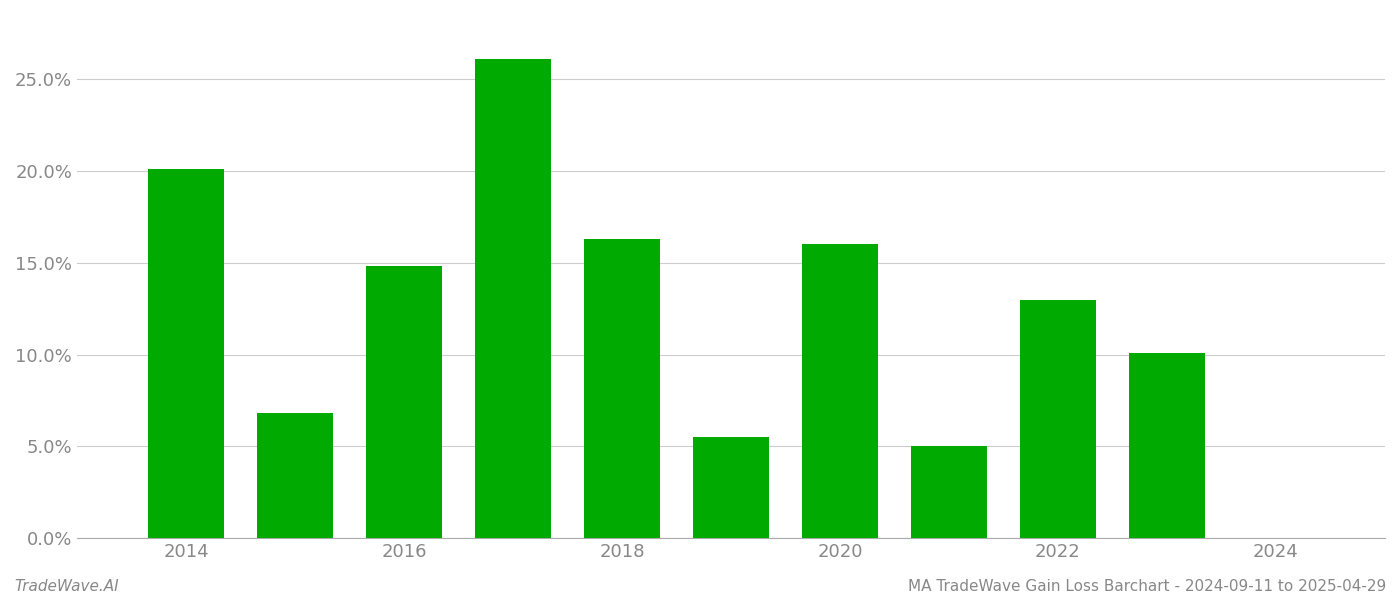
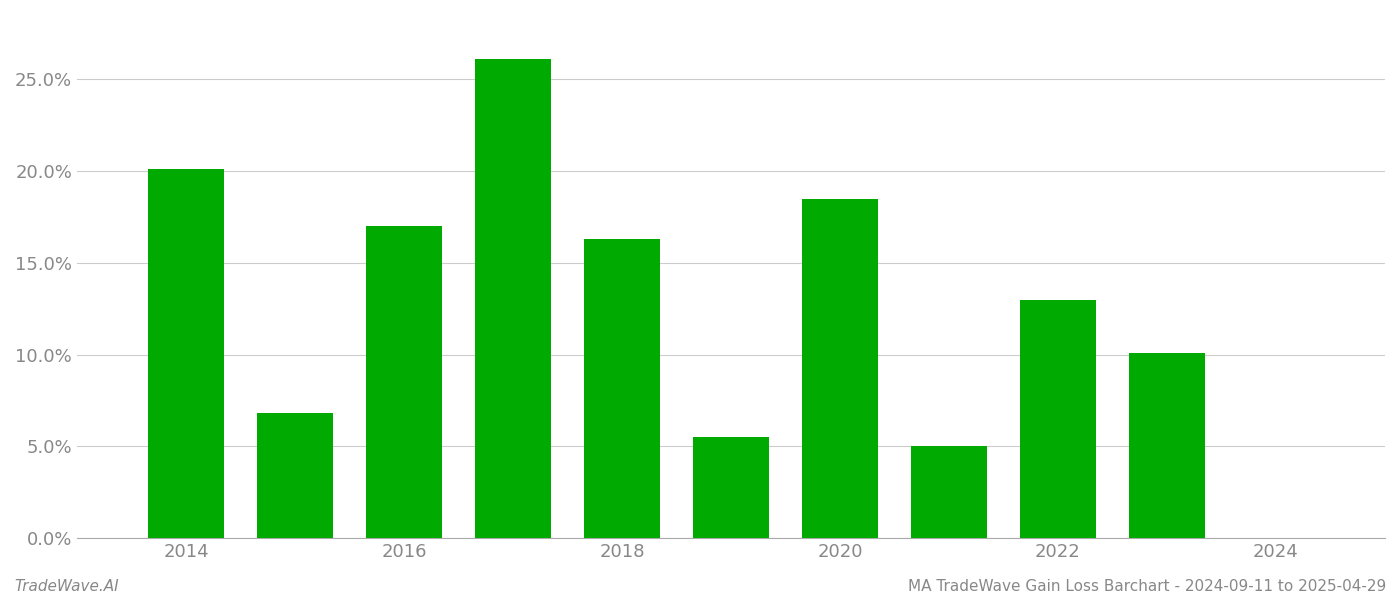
2016: 14.8% -> 17.0%
2020: 16.0% -> 18.5%
